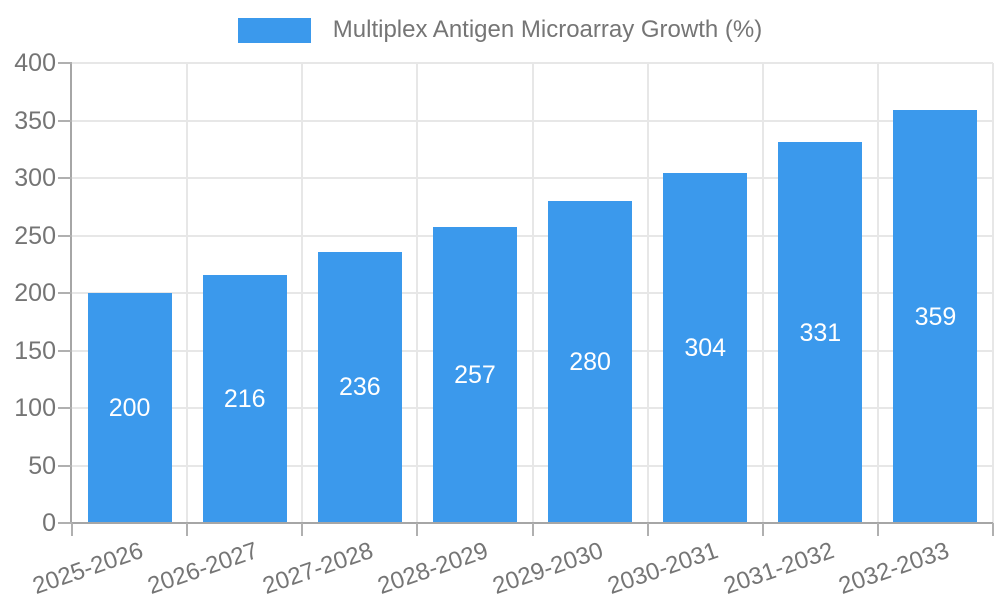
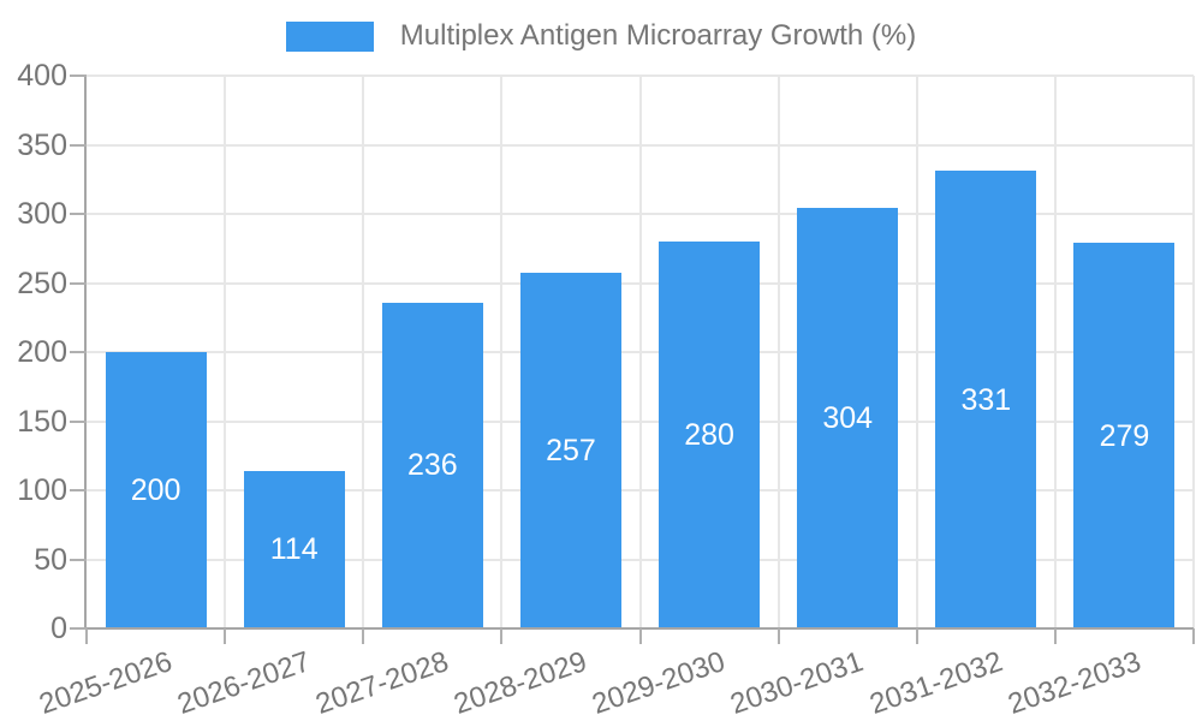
2026-2027: 216 -> 114
2032-2033: 359 -> 279
